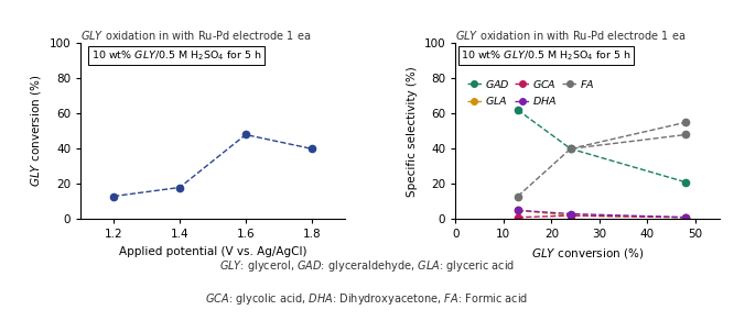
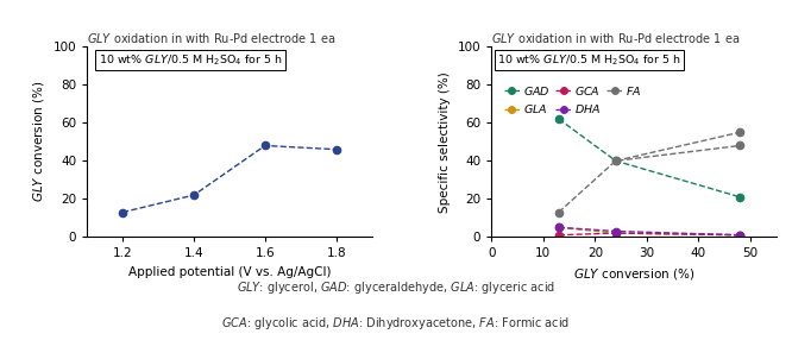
1.4: 18 -> 22
1.8: 40 -> 46
